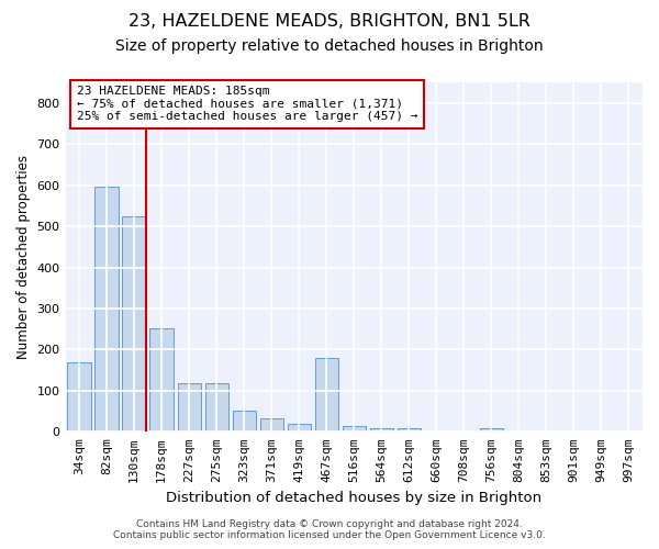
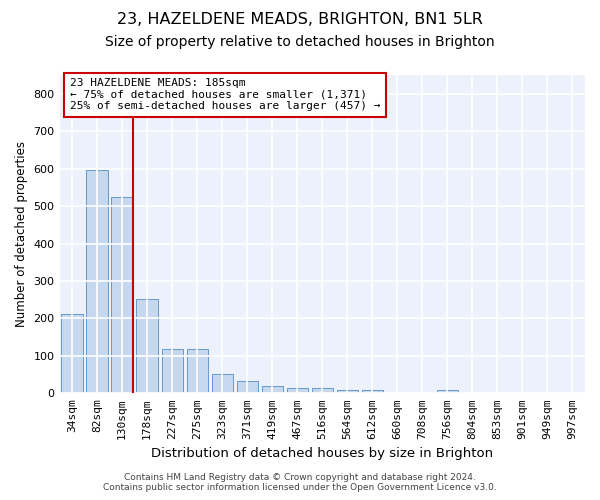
34sqm: 170 -> 213
467sqm: 180 -> 15
